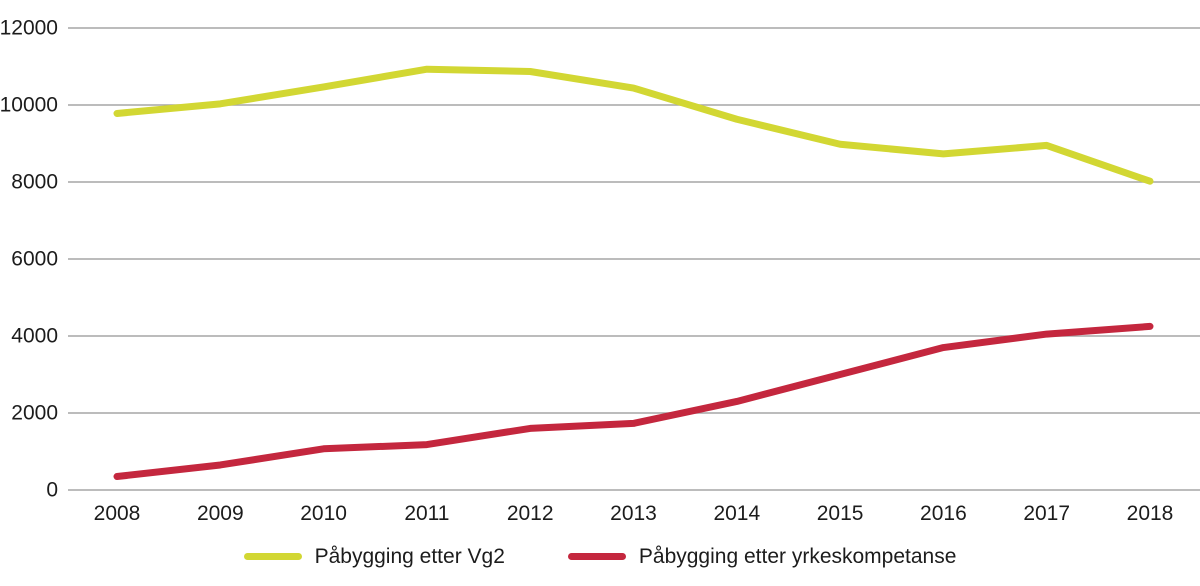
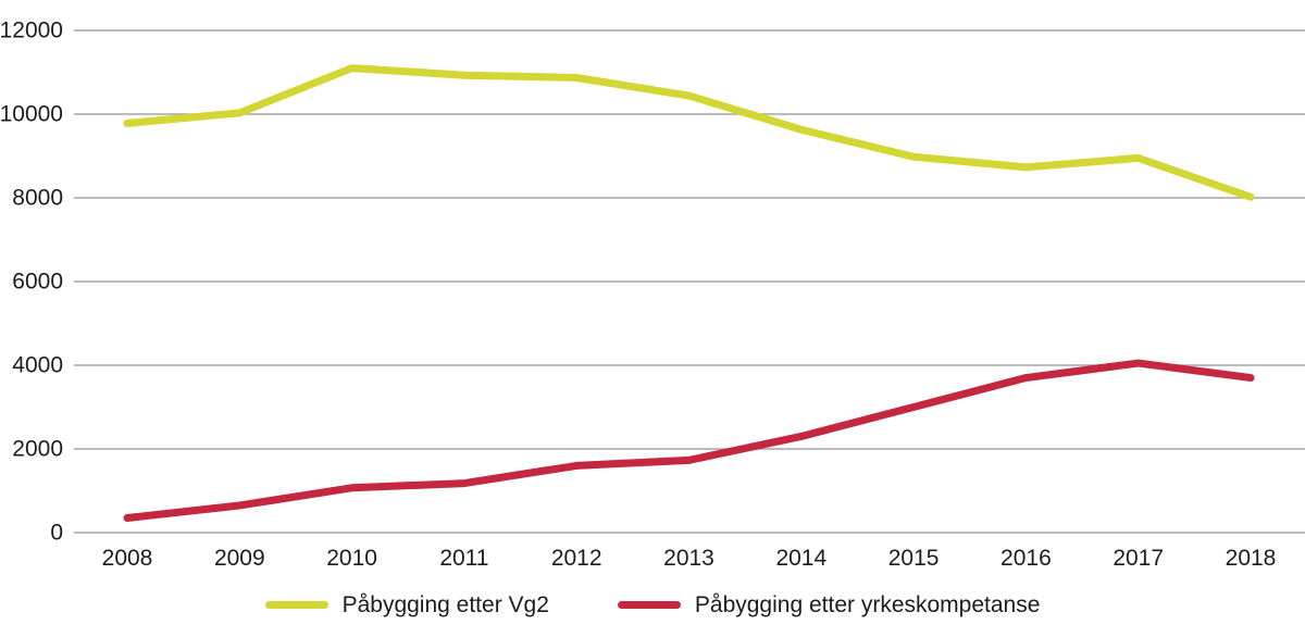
Påbygging etter Vg2/2010: 10500 -> 11100
Påbygging etter yrkeskompetanse/2018: 4200 -> 3700
